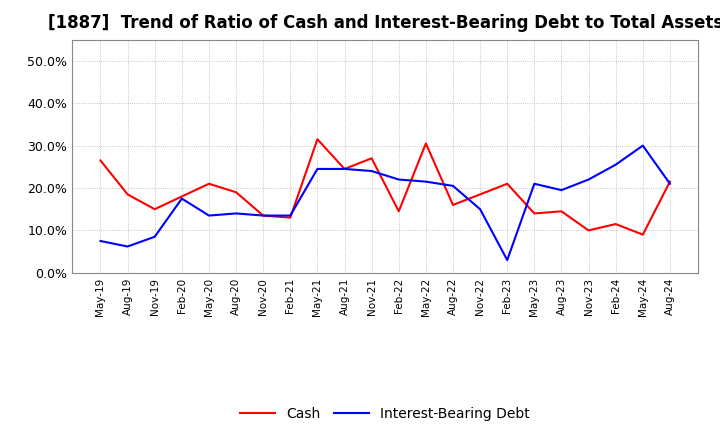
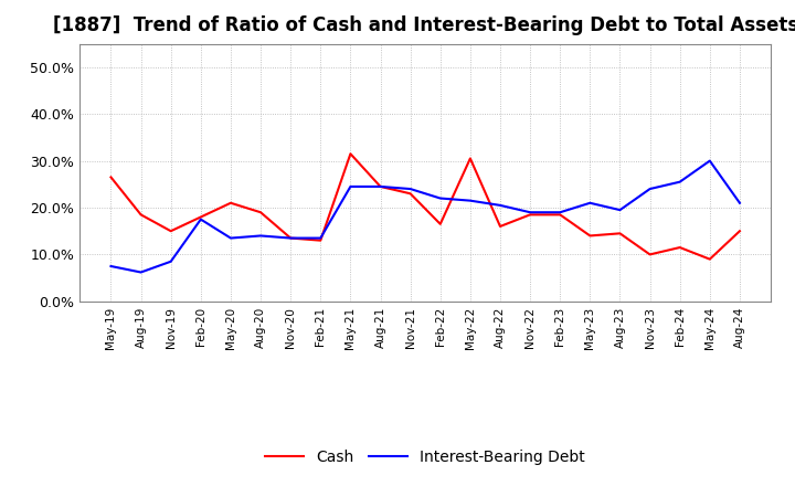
Cash/Nov-21: 27.0% -> 23.0%
Cash/Feb-22: 14.5% -> 16.5%
Interest-Bearing Debt/Nov-22: 15.0% -> 19.0%
Cash/Feb-23: 21.0% -> 18.5%
Interest-Bearing Debt/Feb-23: 3.0% -> 19.0%
Interest-Bearing Debt/Nov-23: 22.0% -> 24.0%
Cash/Aug-24: 21.5% -> 15.0%
